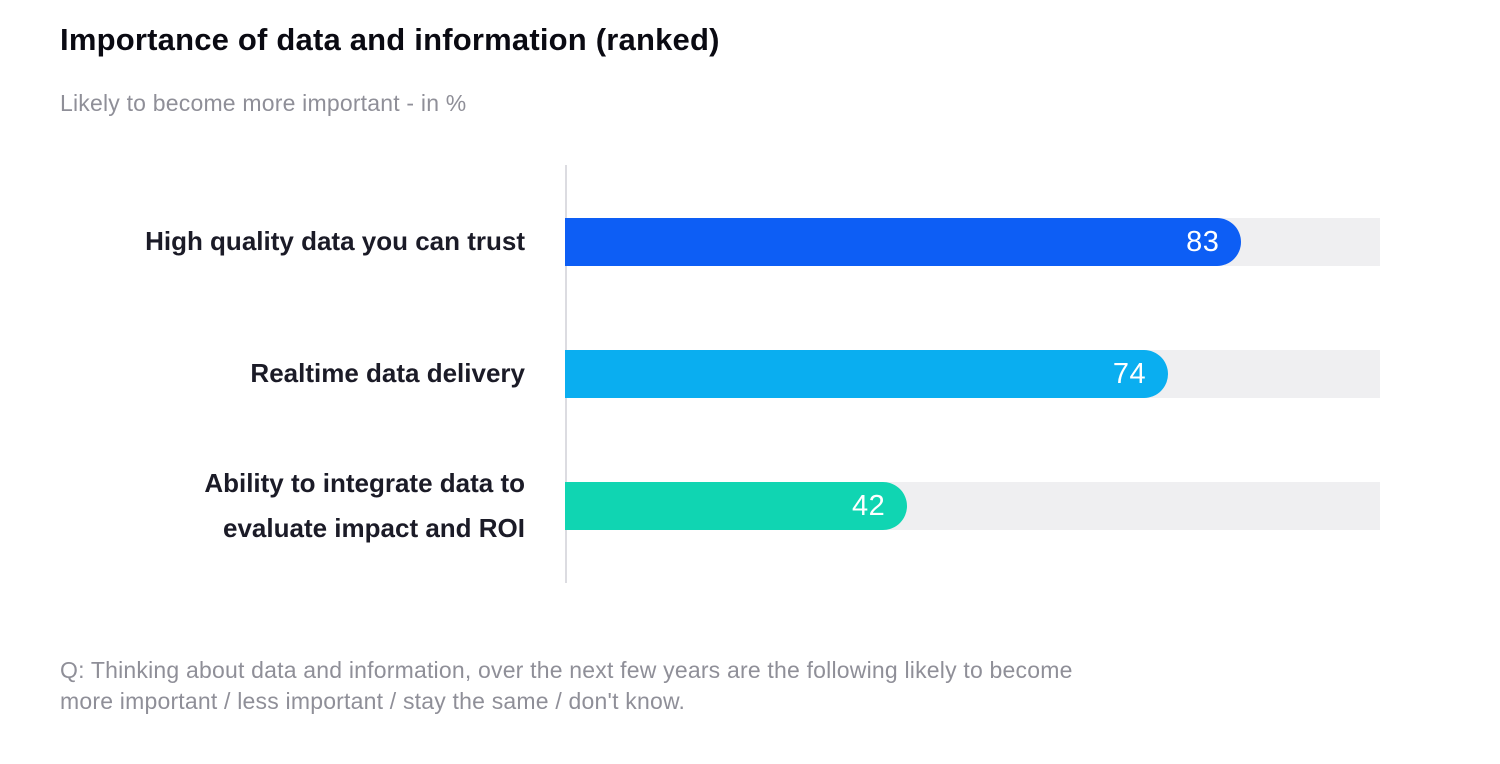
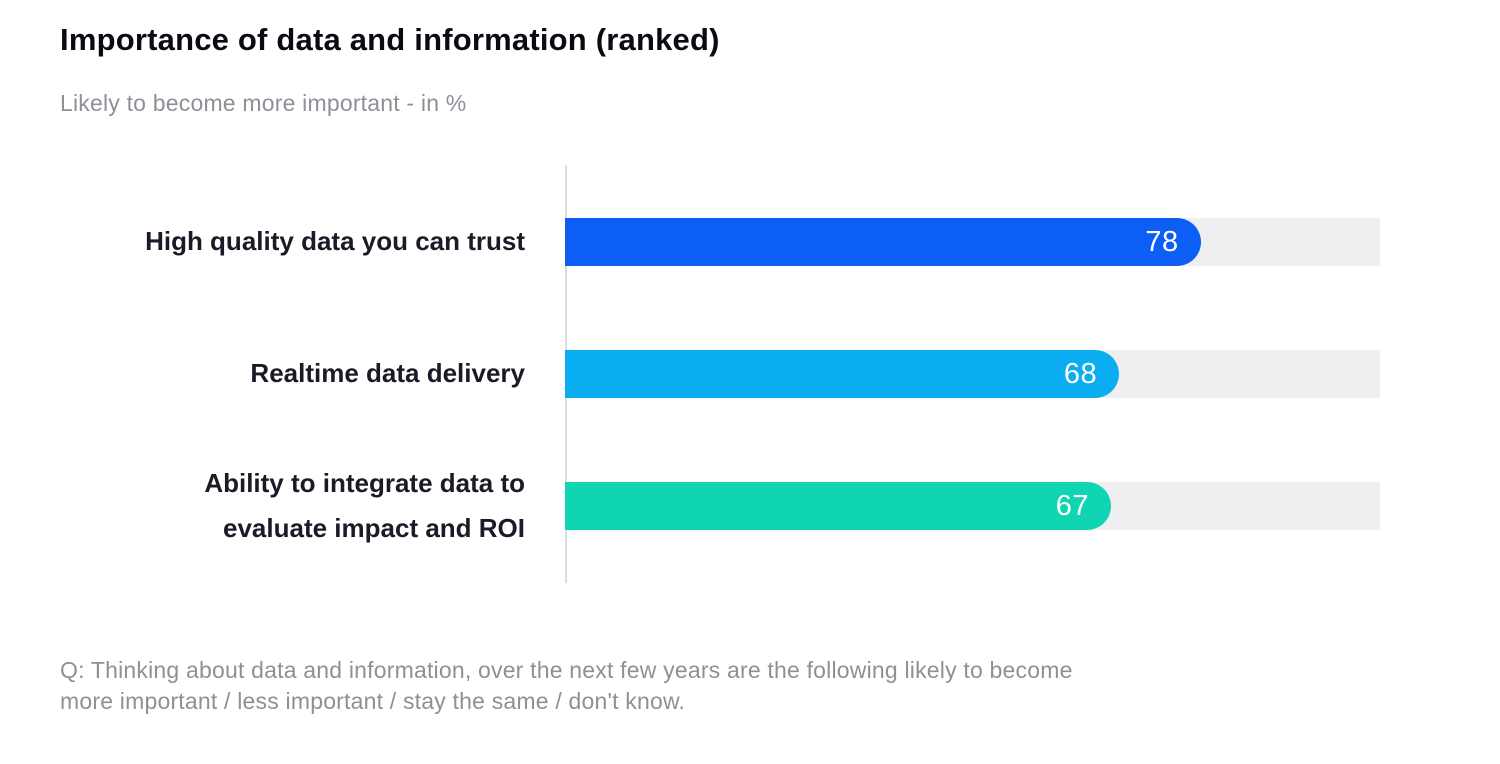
High quality data you can trust: 83 -> 78
Realtime data delivery: 74 -> 68
Ability to integrate data to evaluate impact and ROI: 42 -> 67
